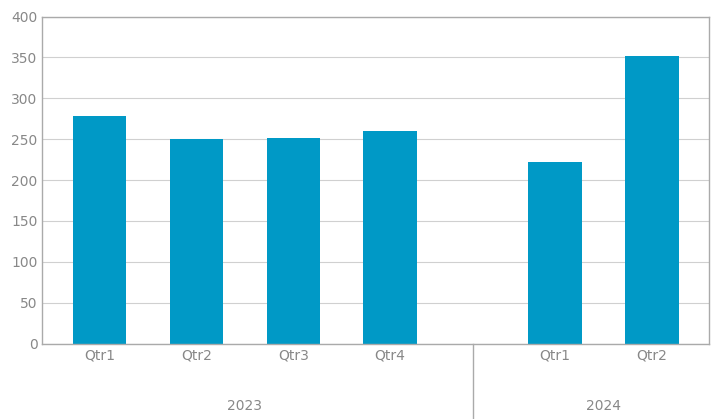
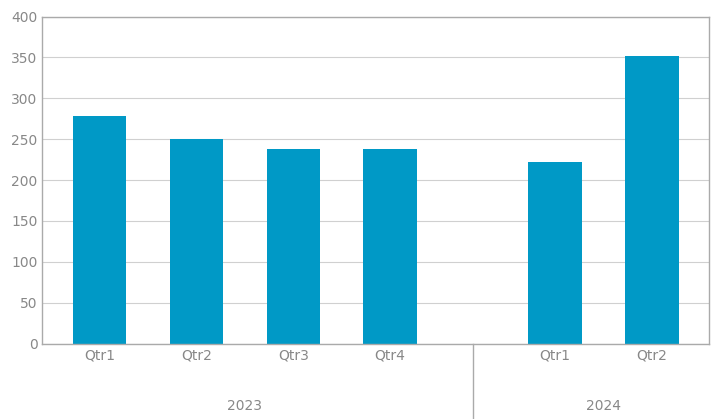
Qtr3: 252 -> 238
Qtr4: 260 -> 238
